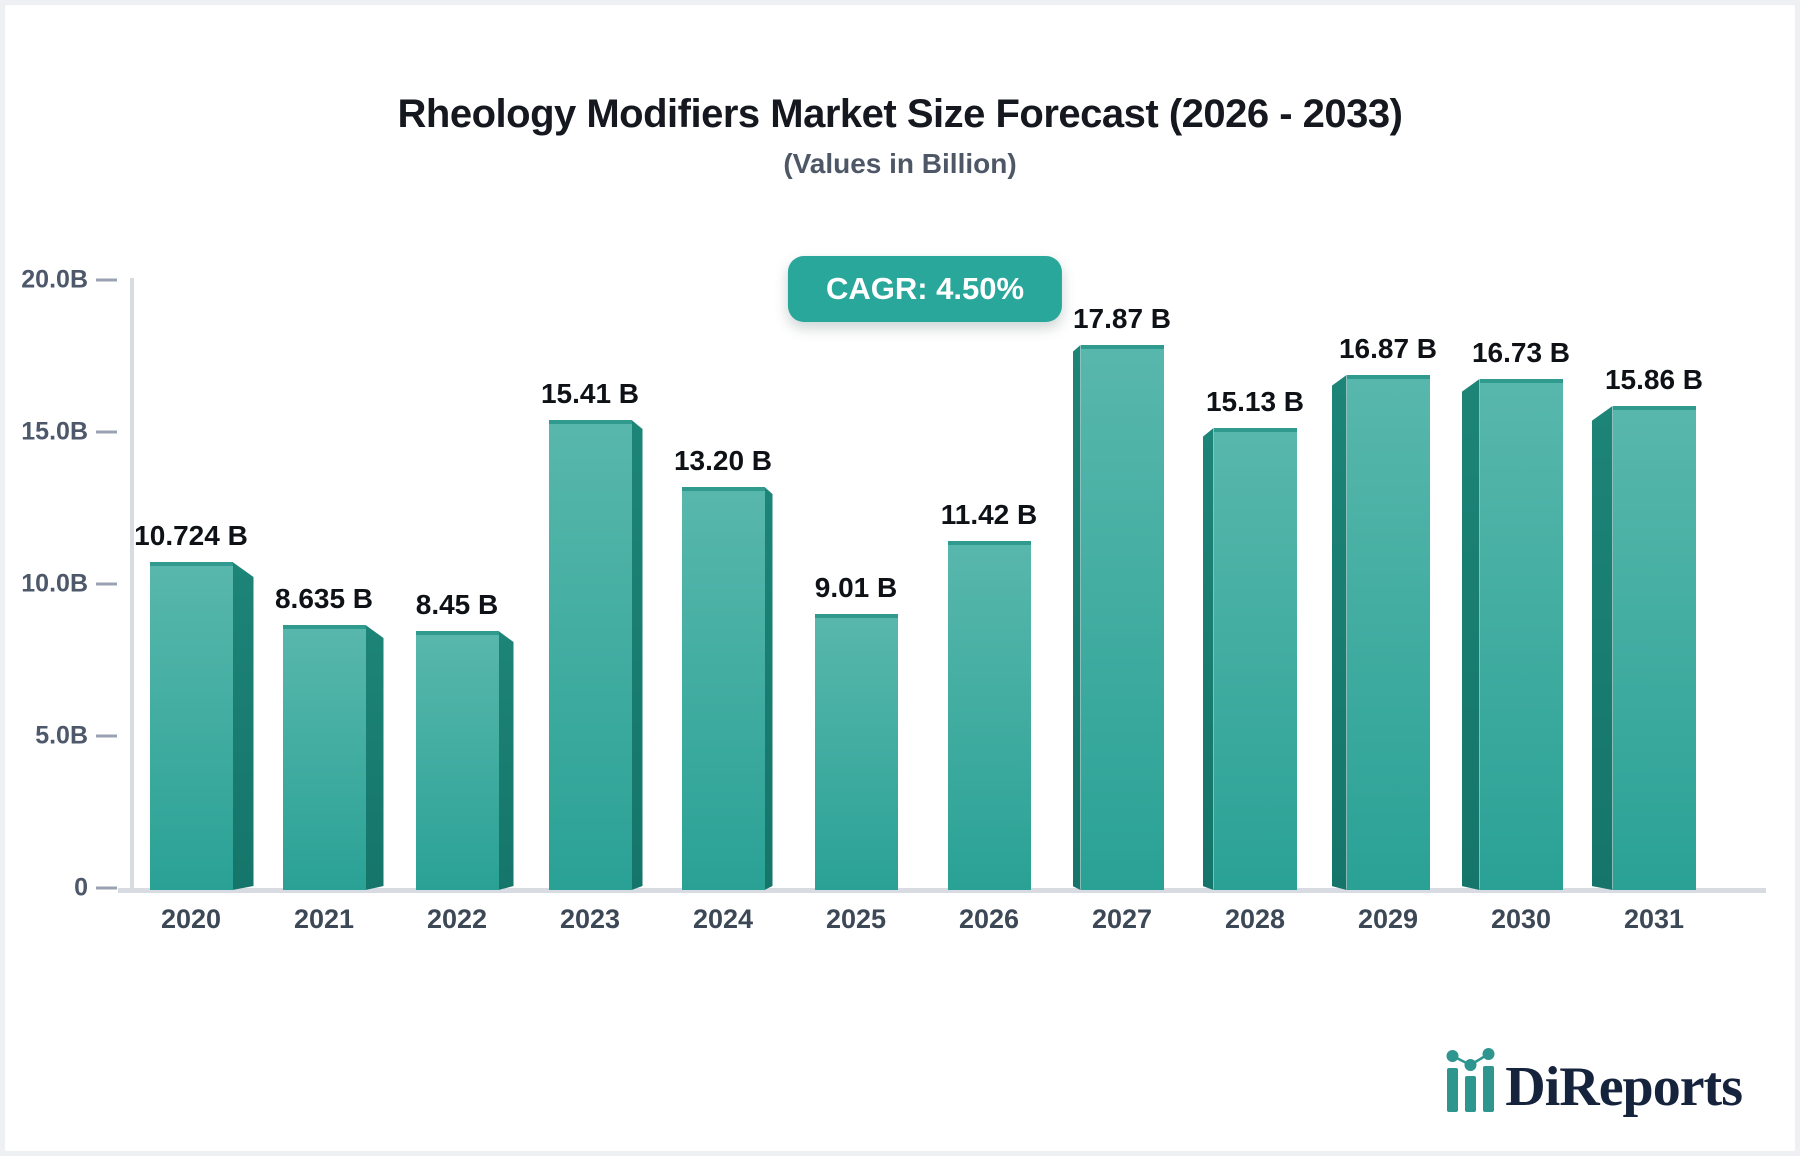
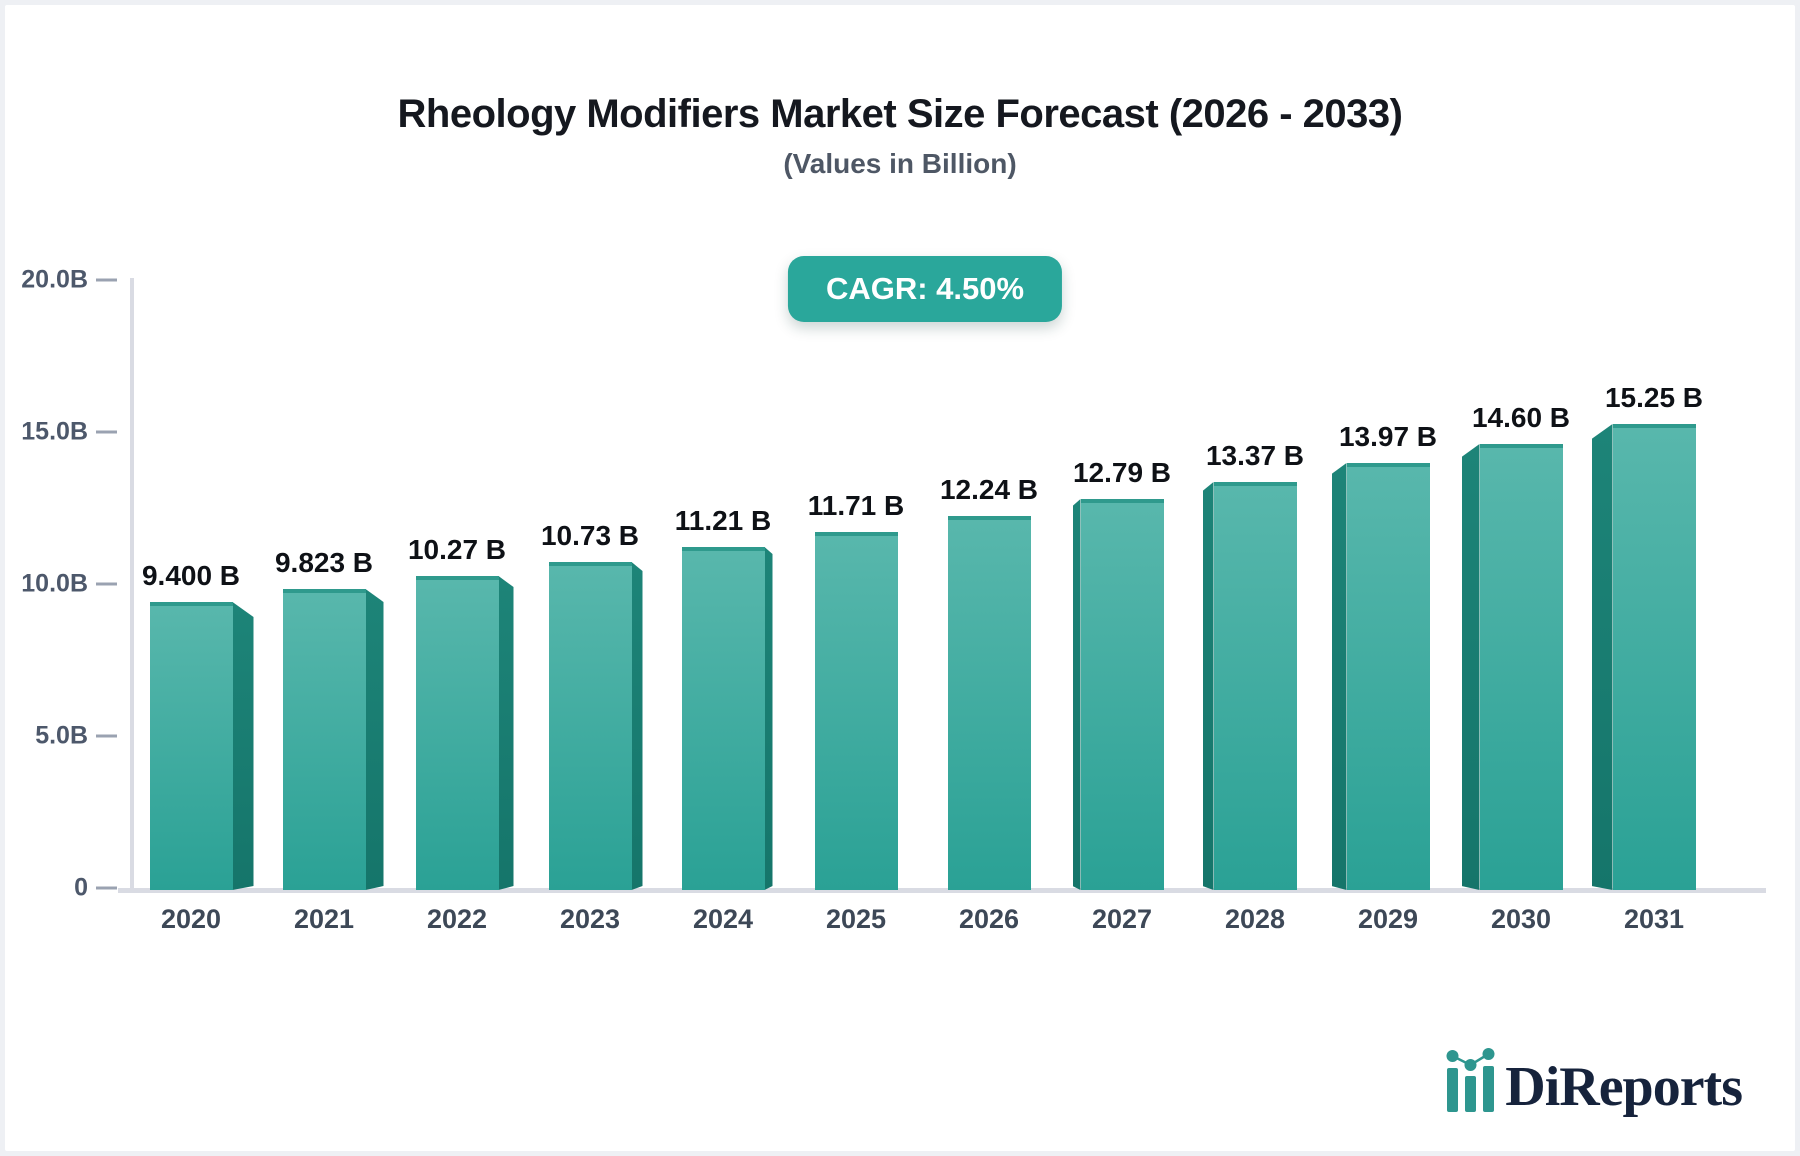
2020: 10.724 -> 9.400
2021: 8.635 -> 9.823
2022: 8.45 -> 10.27
2023: 15.41 -> 10.73
2024: 13.20 -> 11.21
2025: 9.01 -> 11.71
2026: 11.42 -> 12.24
2027: 17.87 -> 12.79
2028: 15.13 -> 13.37
2029: 16.87 -> 13.97
2030: 16.73 -> 14.60
2031: 15.86 -> 15.25
